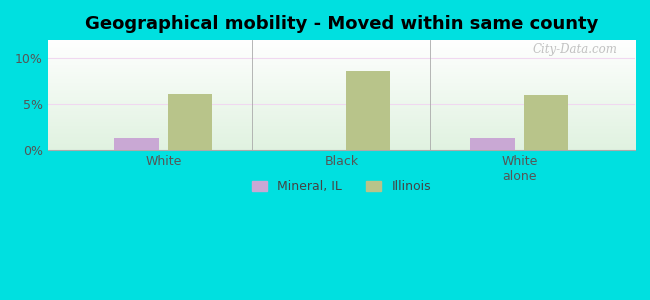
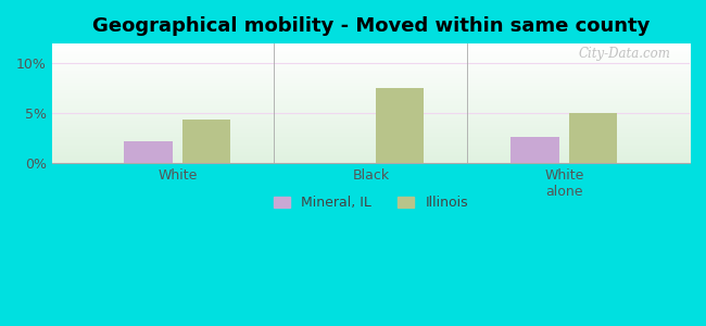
Mineral, IL/White: 1.3% -> 2.2%
Illinois/White: 6.1% -> 4.4%
Illinois/Black: 8.6% -> 7.6%
Mineral, IL/White alone: 1.3% -> 2.6%
Illinois/White alone: 6.0% -> 5.0%
